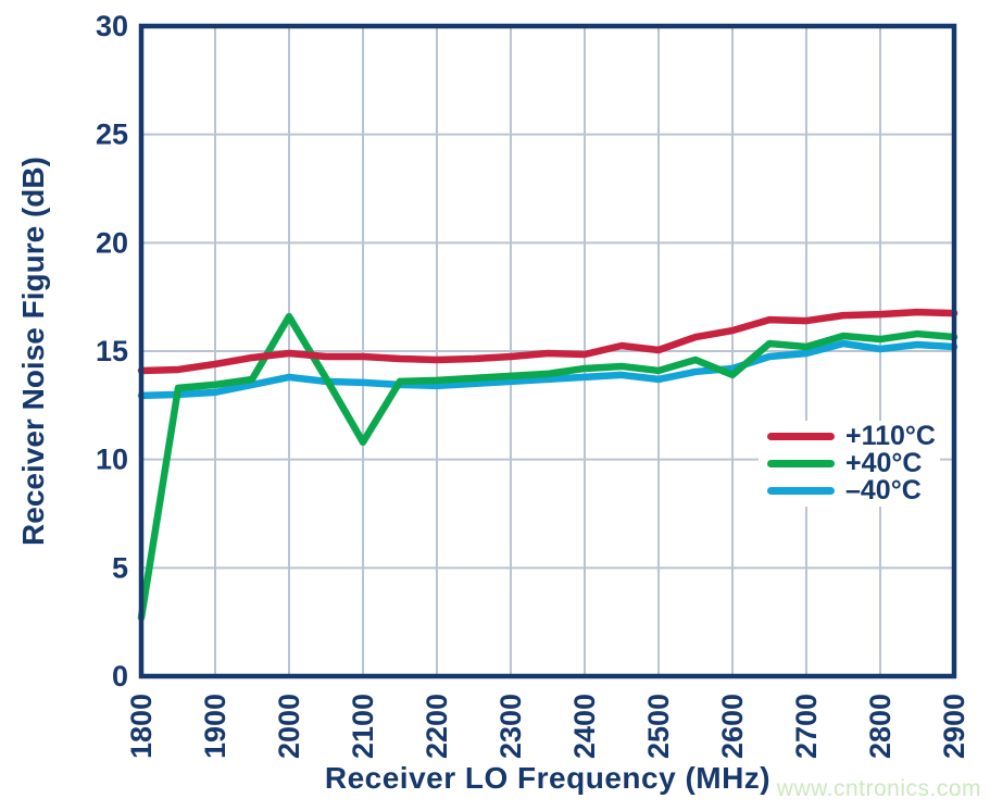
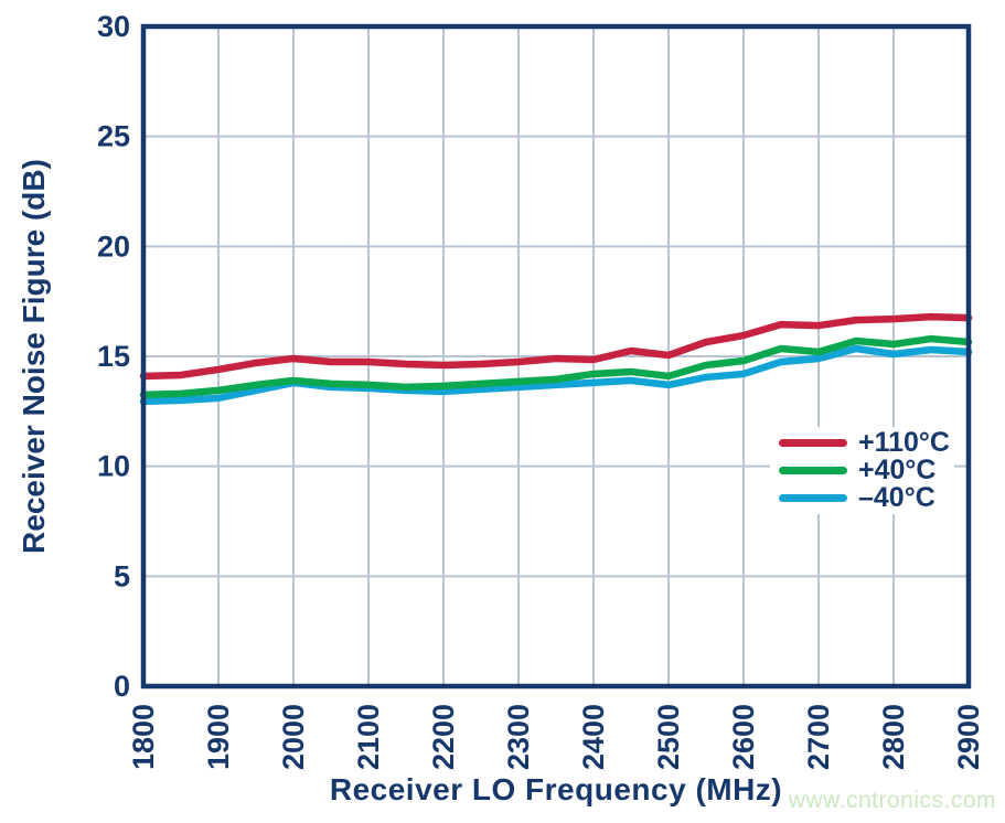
+40°C/1800: 2.7 -> 13.2
+40°C/2000: 16.6 -> 13.9
+40°C/2100: 10.8 -> 13.7
+40°C/2600: 13.9 -> 14.8
